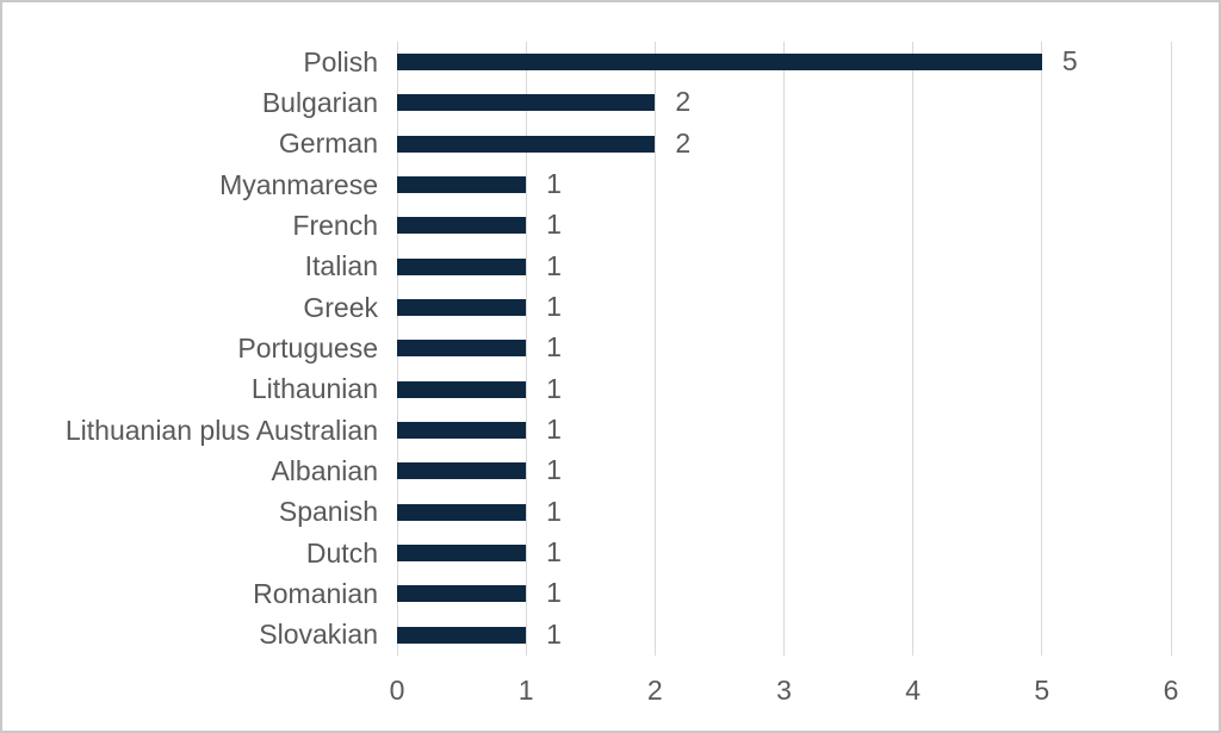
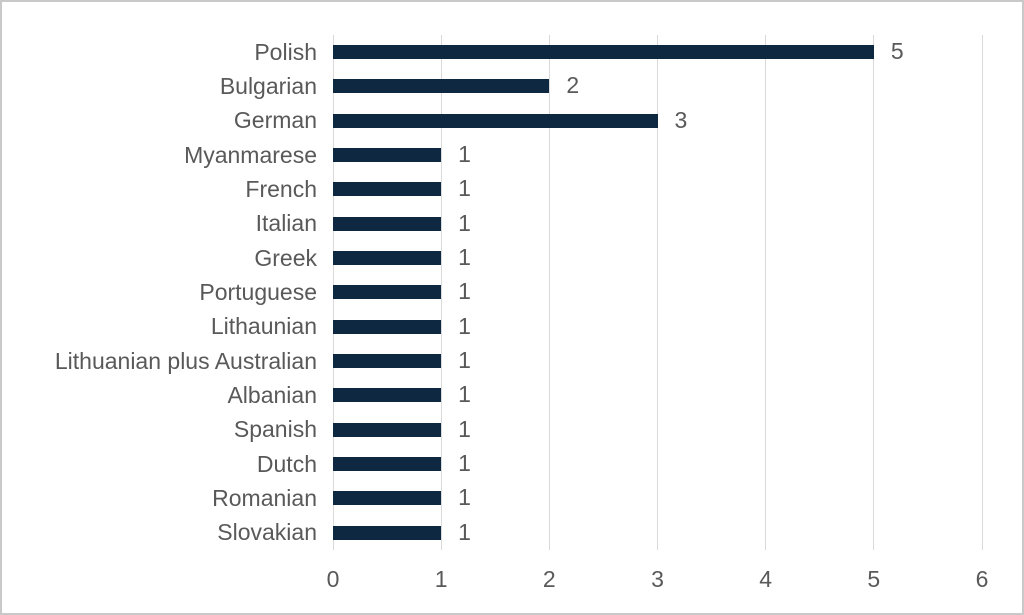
German: 2 -> 3
